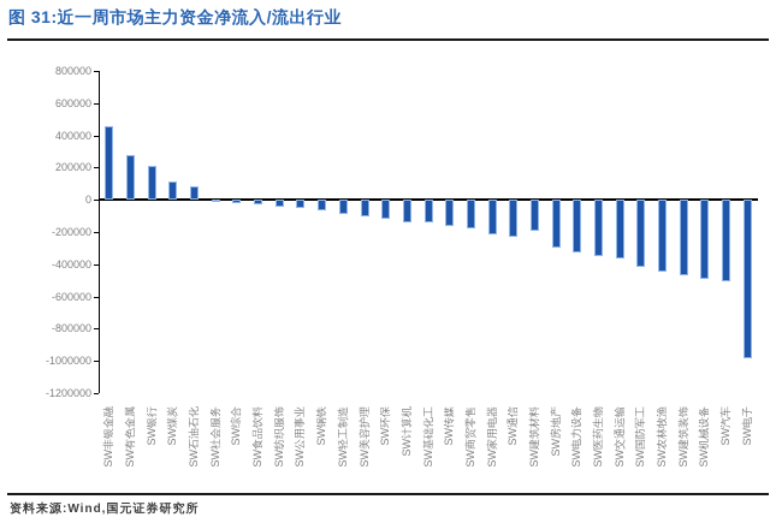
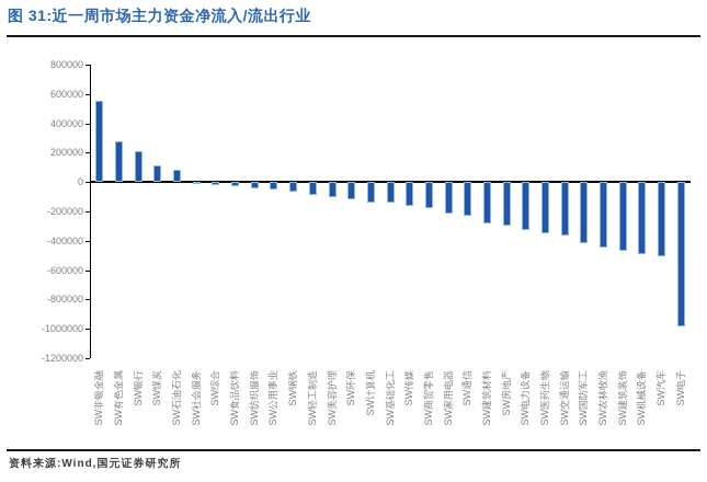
SW非银金融: 460000 -> 560000
SW建筑材料: -190000 -> -280000
